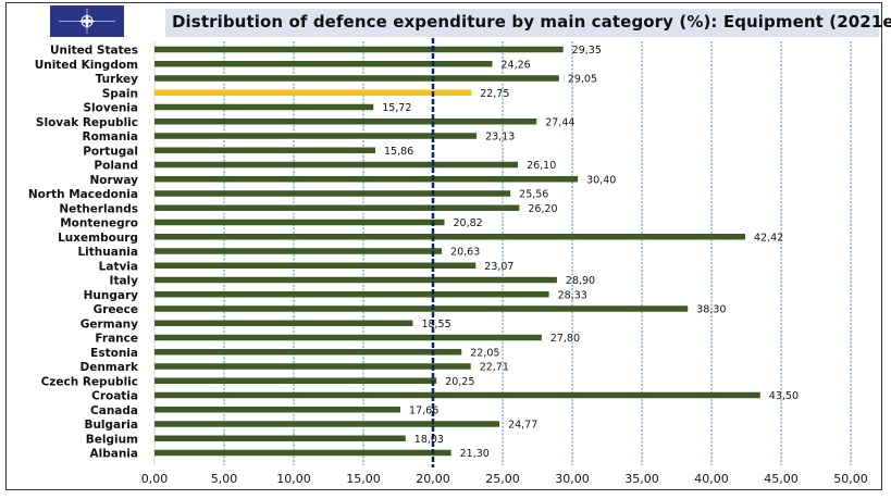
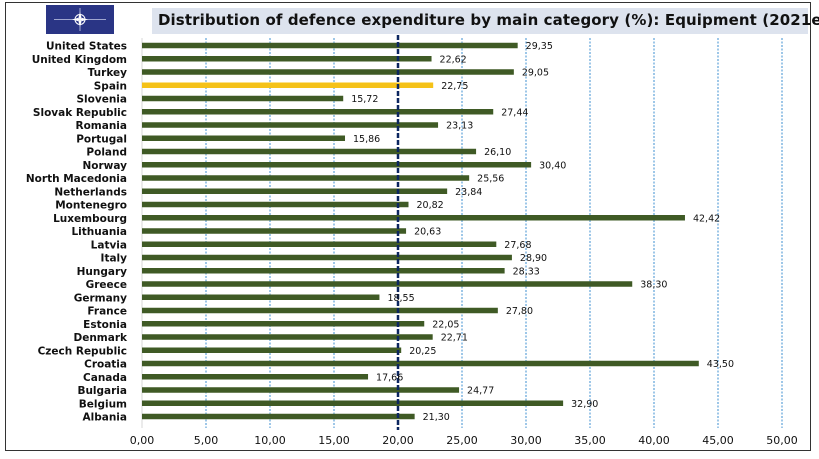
United Kingdom: 24,26 -> 22,62
Netherlands: 26,20 -> 23,84
Latvia: 23,07 -> 27,68
Belgium: 18,03 -> 32,90
